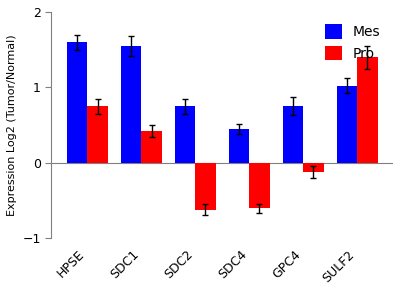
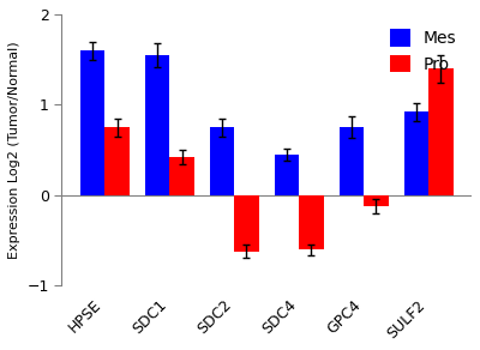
Mes/SULF2: 1.02 -> 0.92
